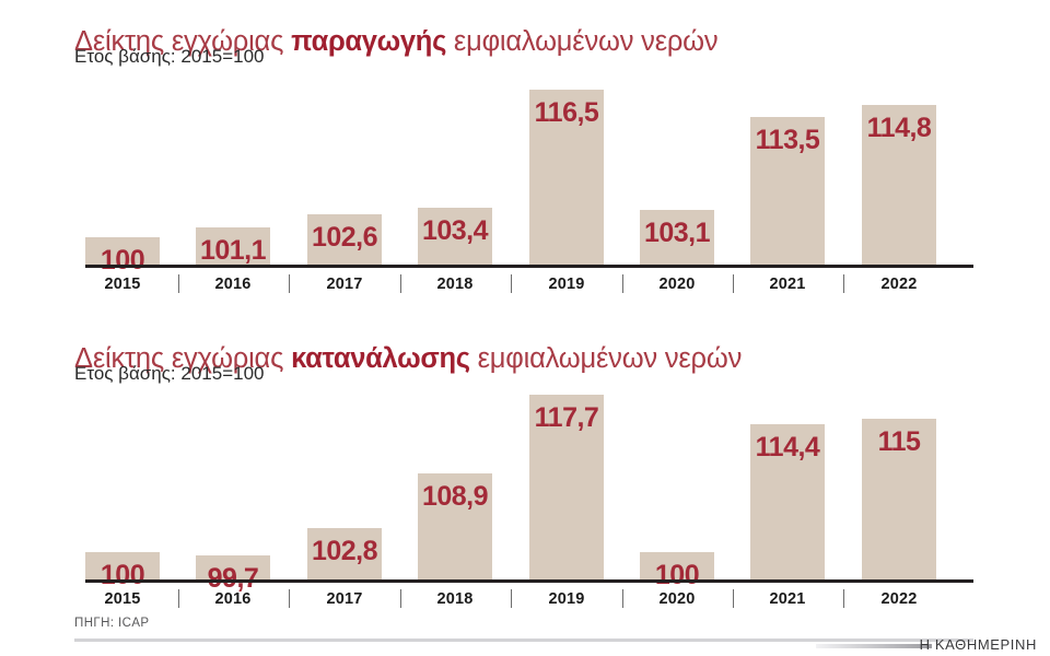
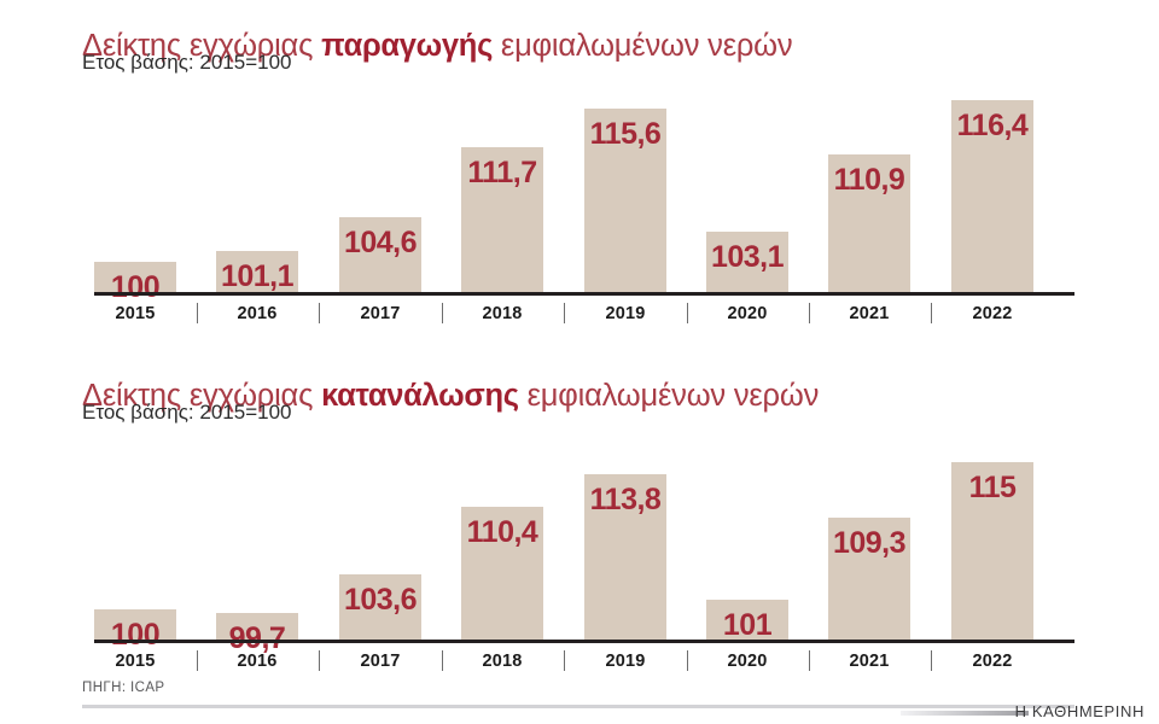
Δείκτης εγχώριας παραγωγής εμφιαλωμένων νερών/2017: 102,6 -> 104,6
Δείκτης εγχώριας παραγωγής εμφιαλωμένων νερών/2018: 103,4 -> 111,7
Δείκτης εγχώριας παραγωγής εμφιαλωμένων νερών/2019: 116,5 -> 115,6
Δείκτης εγχώριας παραγωγής εμφιαλωμένων νερών/2021: 113,5 -> 110,9
Δείκτης εγχώριας παραγωγής εμφιαλωμένων νερών/2022: 114,8 -> 116,4
Δείκτης εγχώριας κατανάλωσης εμφιαλωμένων νερών/2017: 102,8 -> 103,6
Δείκτης εγχώριας κατανάλωσης εμφιαλωμένων νερών/2018: 108,9 -> 110,4
Δείκτης εγχώριας κατανάλωσης εμφιαλωμένων νερών/2019: 117,7 -> 113,8
Δείκτης εγχώριας κατανάλωσης εμφιαλωμένων νερών/2020: 100 -> 101
Δείκτης εγχώριας κατανάλωσης εμφιαλωμένων νερών/2021: 114,4 -> 109,3
